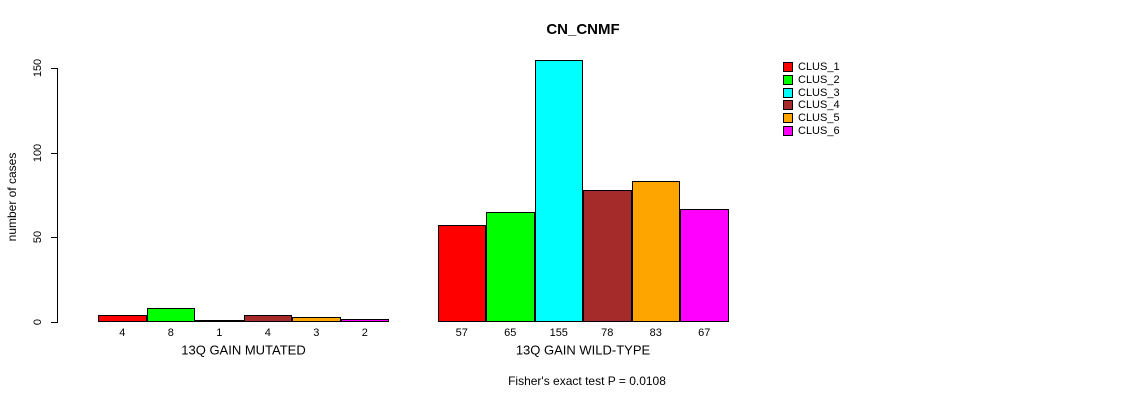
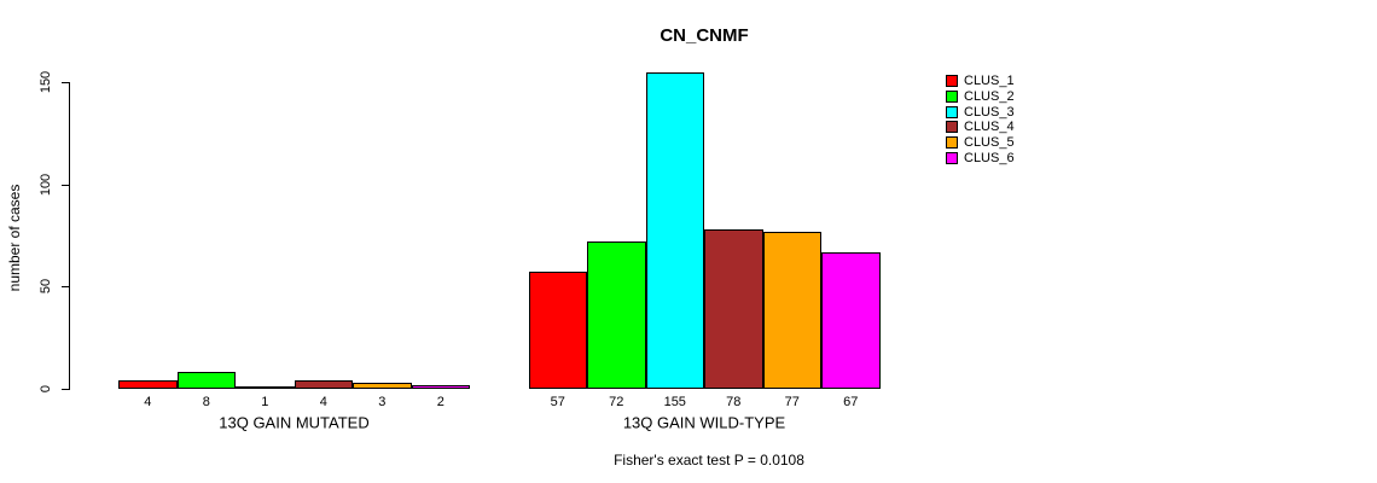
CLUS_2/13Q GAIN WILD-TYPE: 65 -> 72
CLUS_5/13Q GAIN WILD-TYPE: 83 -> 77
